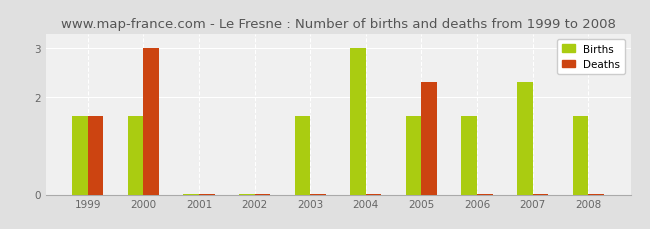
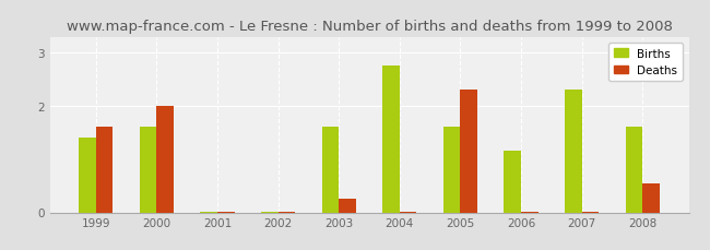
Births/1999: 1.60 -> 1.40
Deaths/2000: 3.00 -> 2.00
Deaths/2003: 0.02 -> 0.25
Births/2004: 3.00 -> 2.75
Births/2006: 1.60 -> 1.15
Deaths/2008: 0.02 -> 0.55
